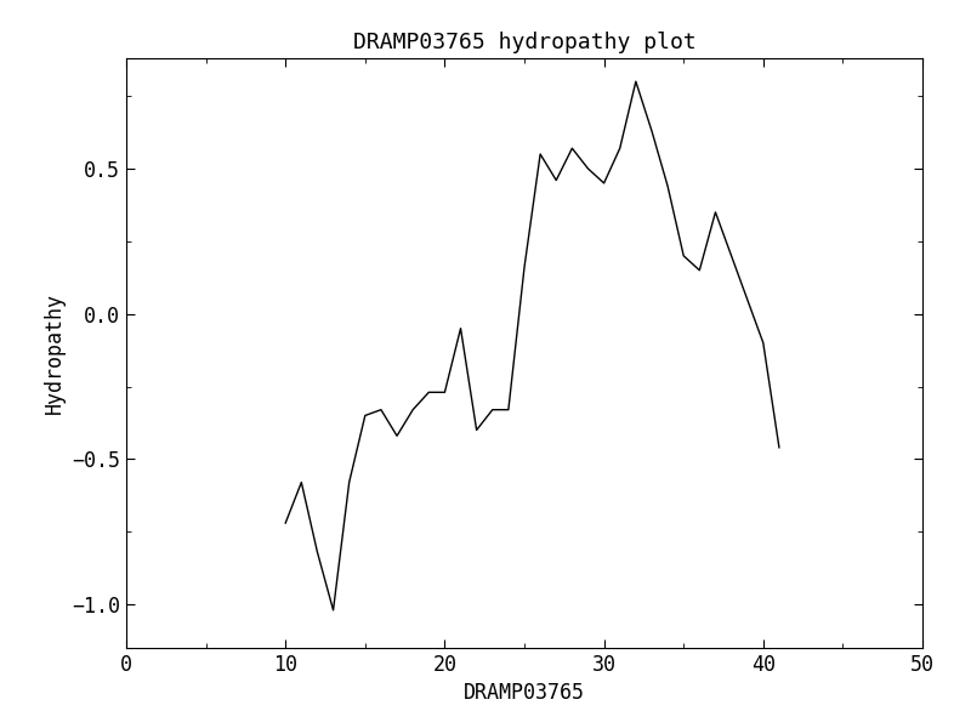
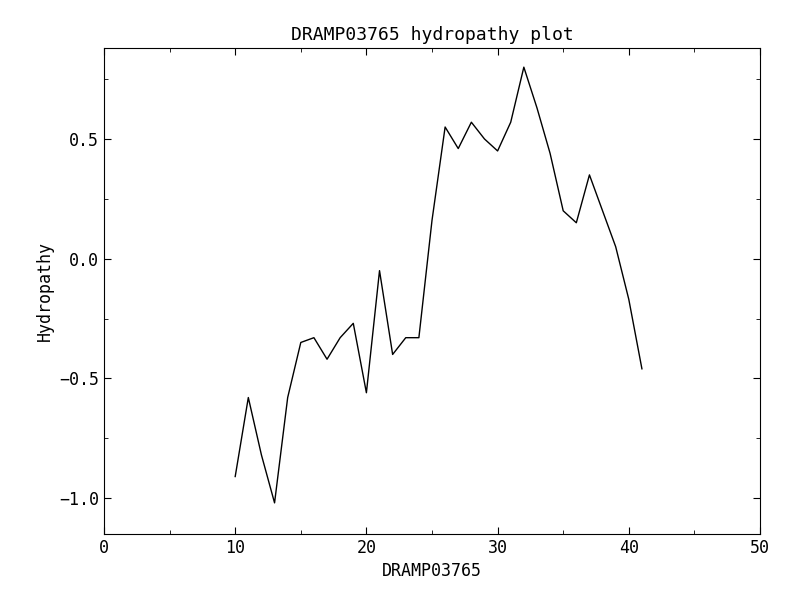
10: -0.72 -> -0.91
20: -0.27 -> -0.56
40: -0.10 -> -0.17
